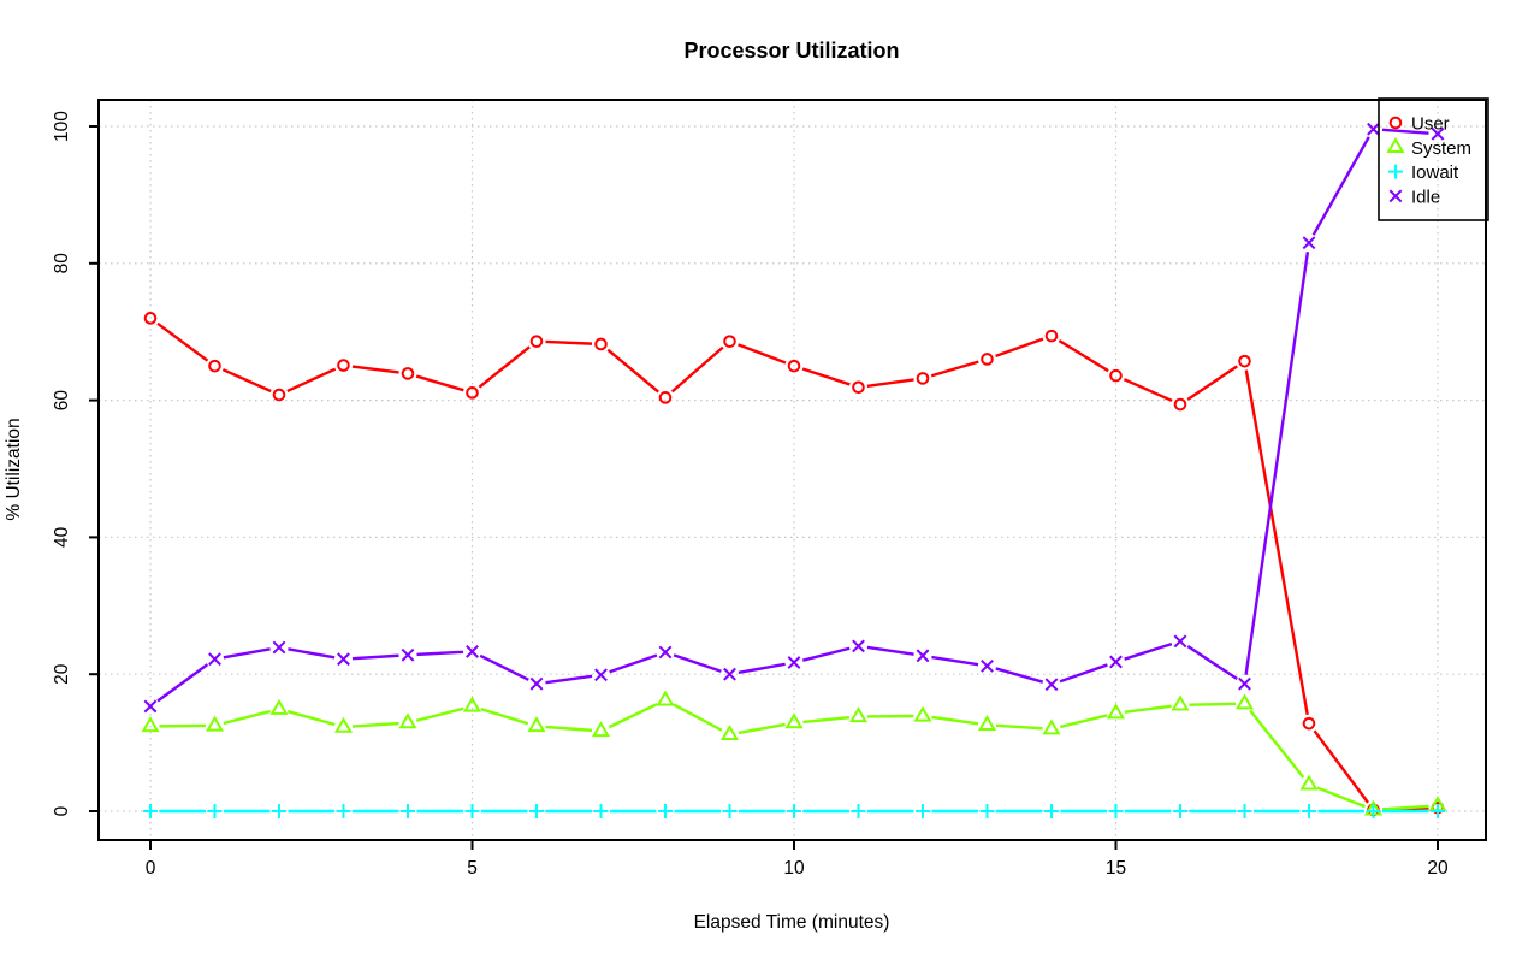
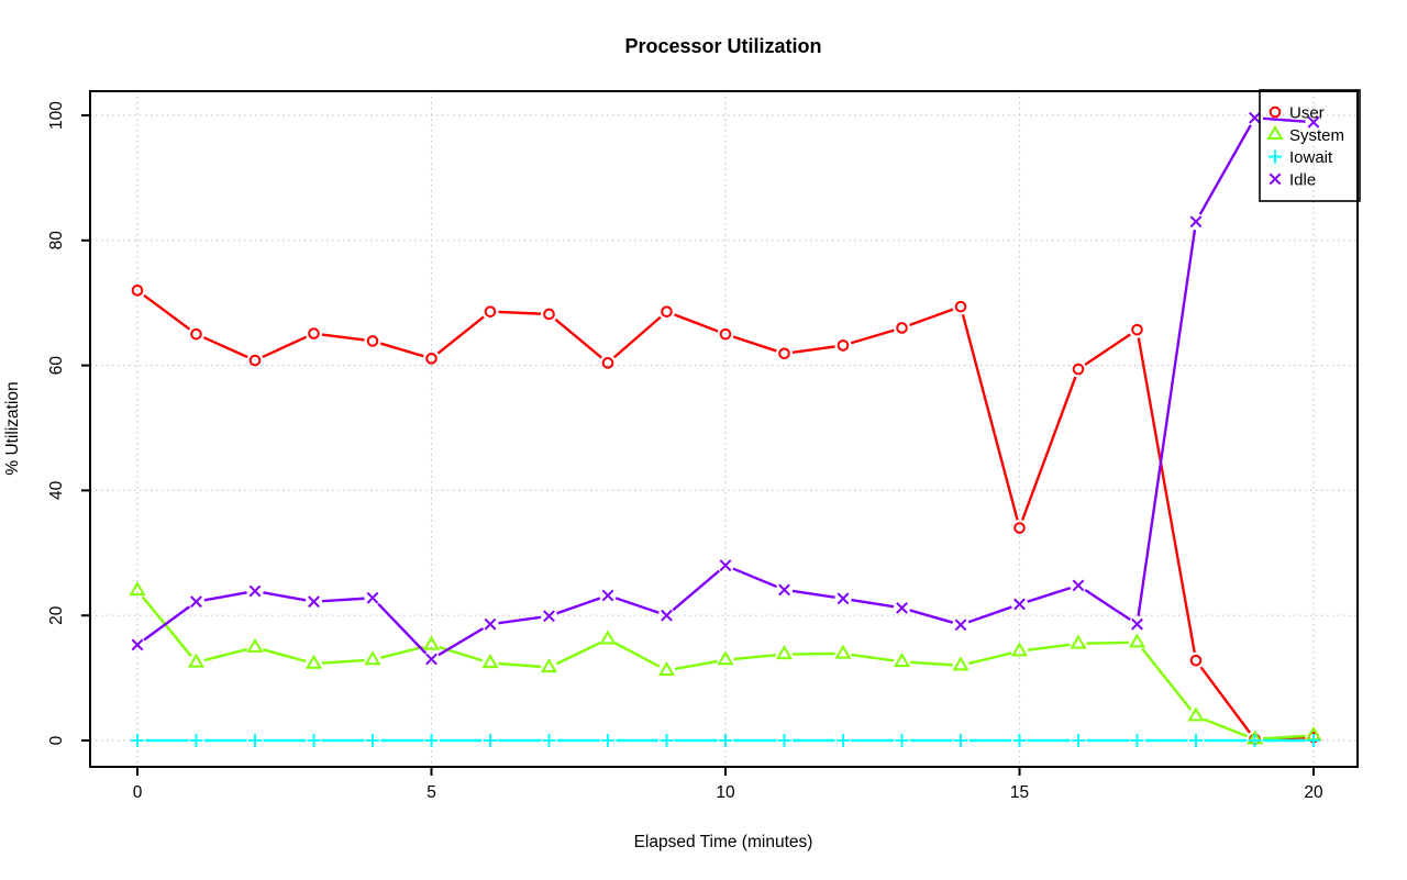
System/0: 12 -> 24
Idle/5: 23 -> 13
Idle/10: 22 -> 28
User/15: 64 -> 34
